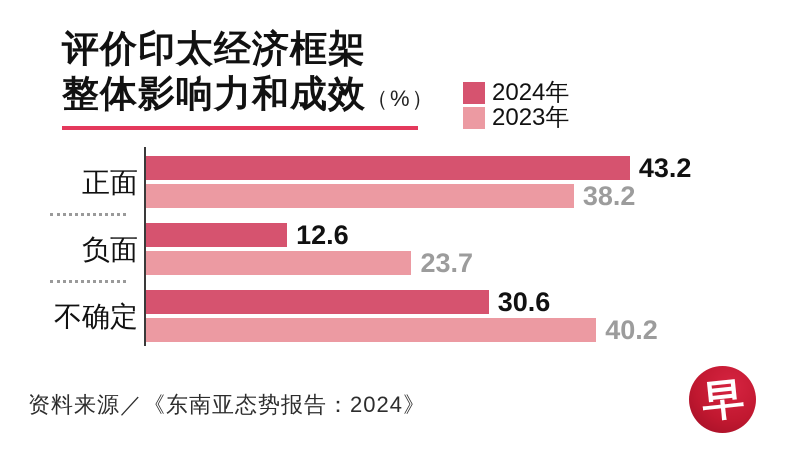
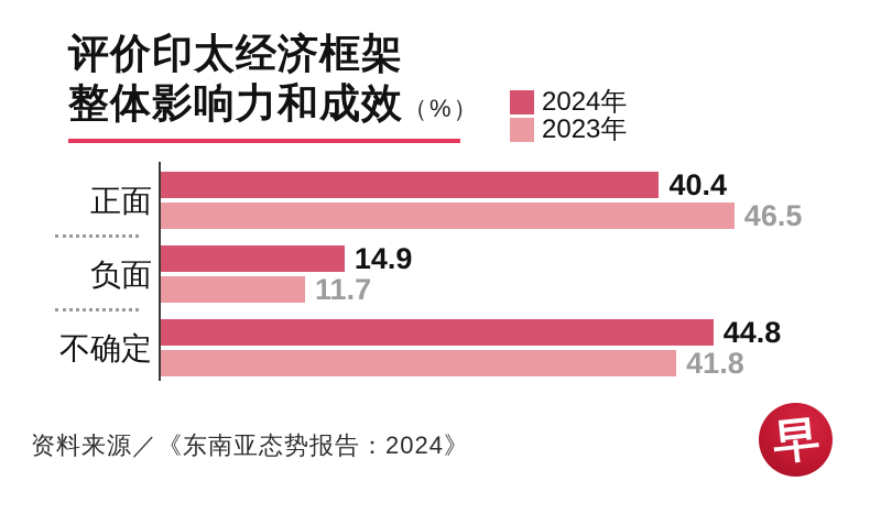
2024年/正面: 43.2 -> 40.4
2023年/正面: 38.2 -> 46.5
2024年/负面: 12.6 -> 14.9
2023年/负面: 23.7 -> 11.7
2024年/不确定: 30.6 -> 44.8
2023年/不确定: 40.2 -> 41.8
